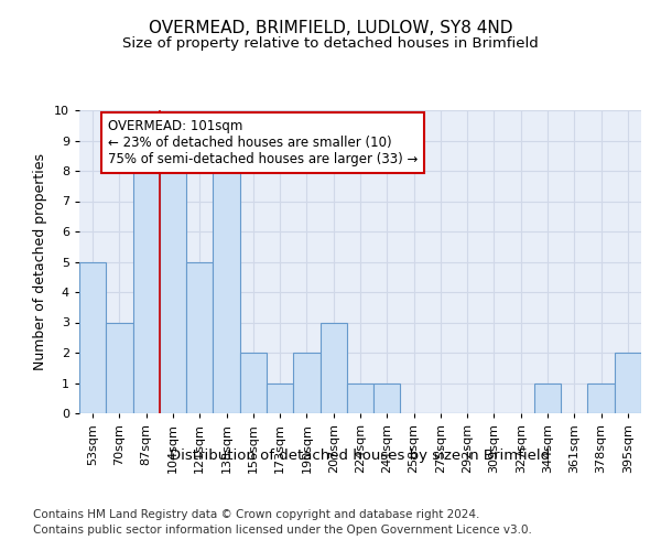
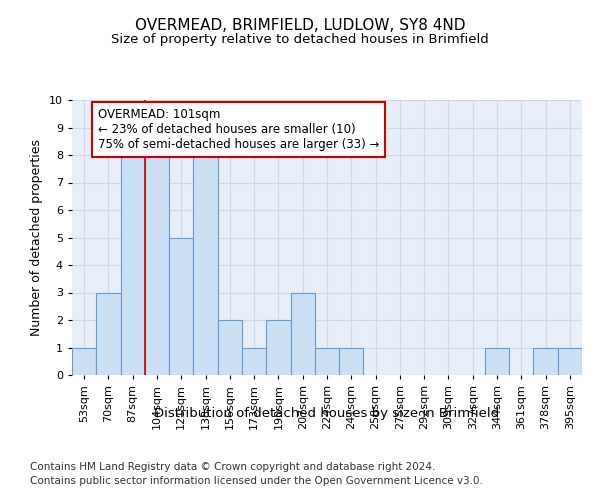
53sqm: 5 -> 1
395sqm: 2 -> 1
